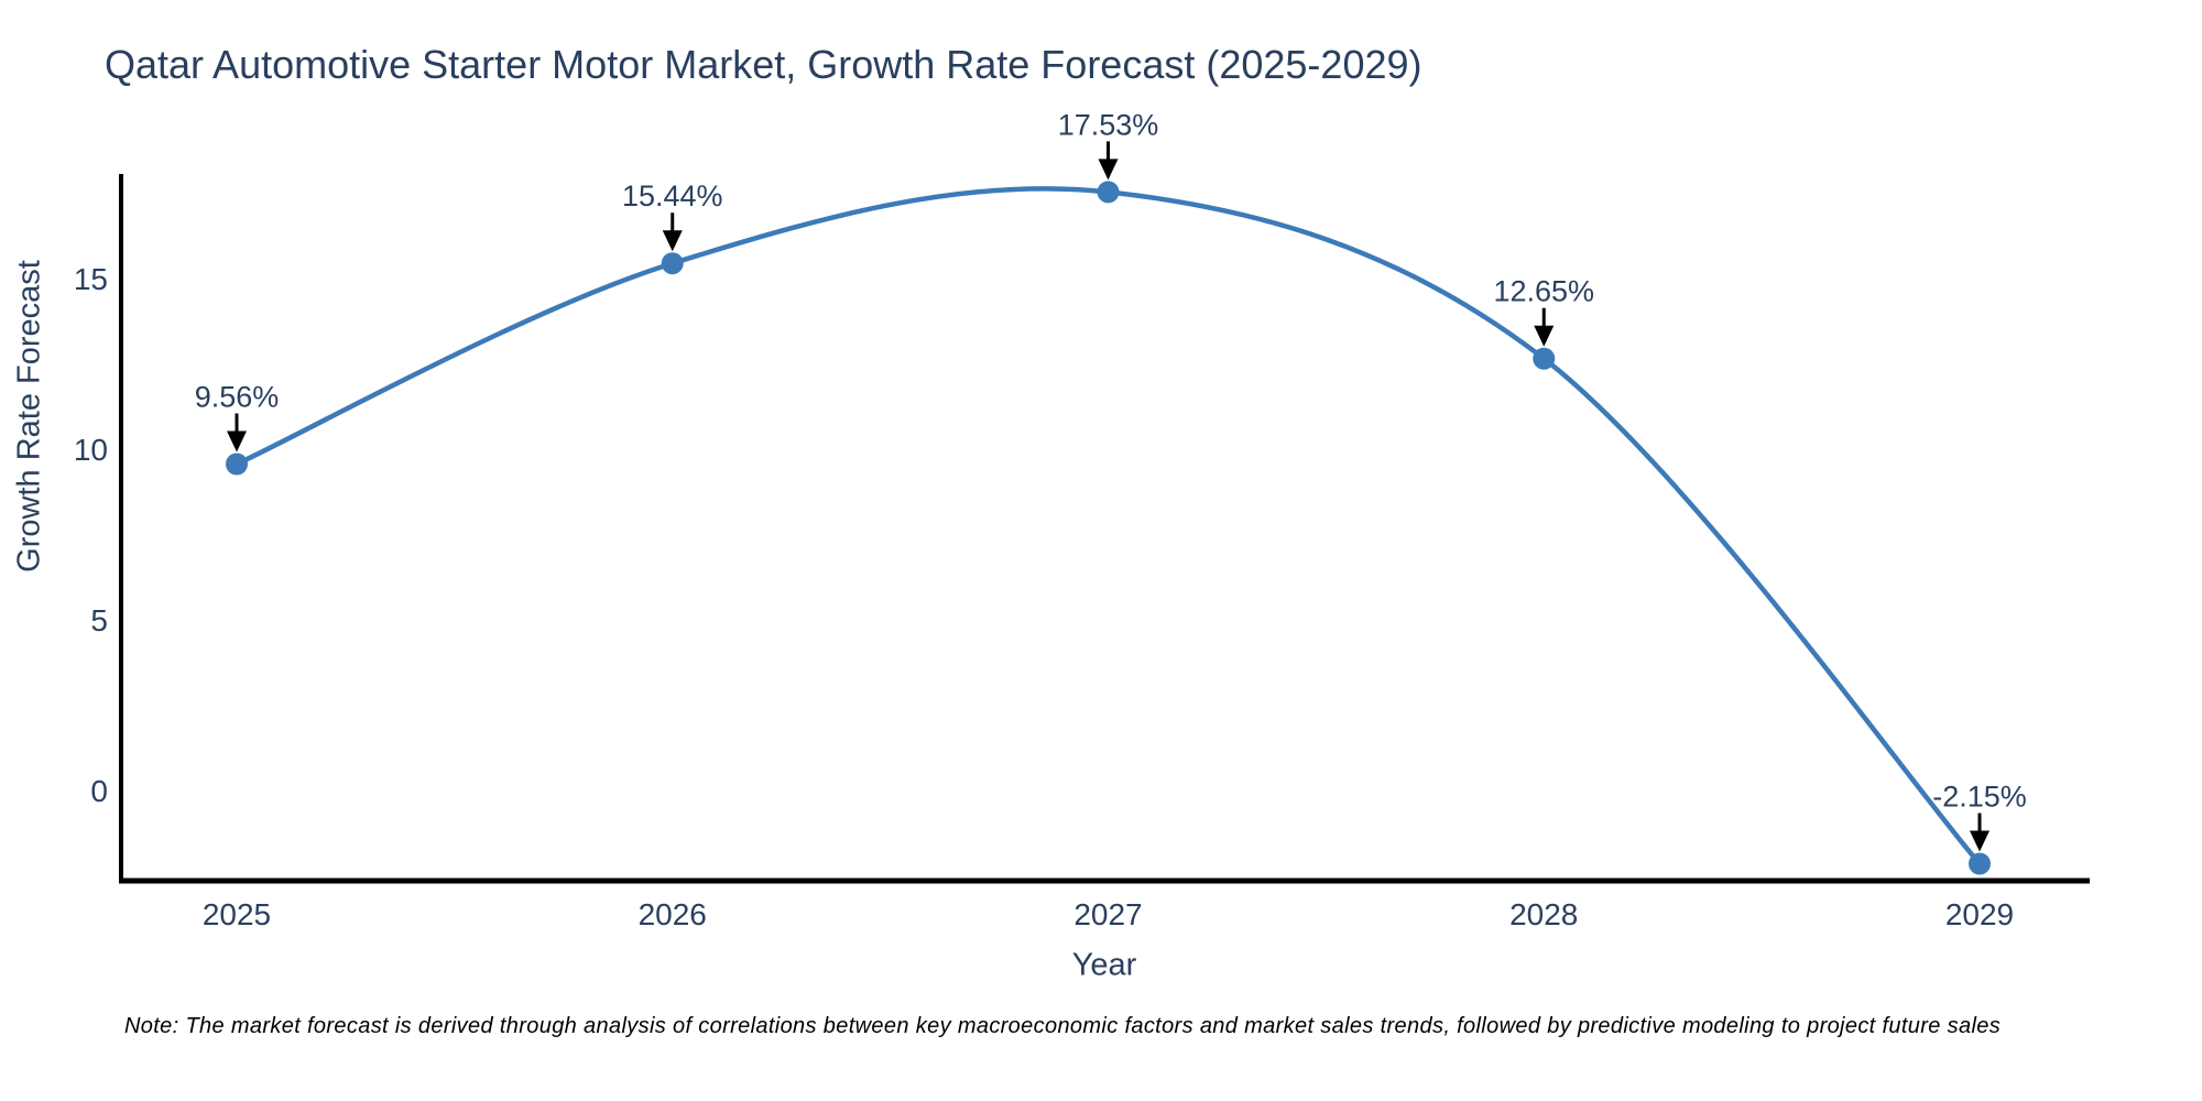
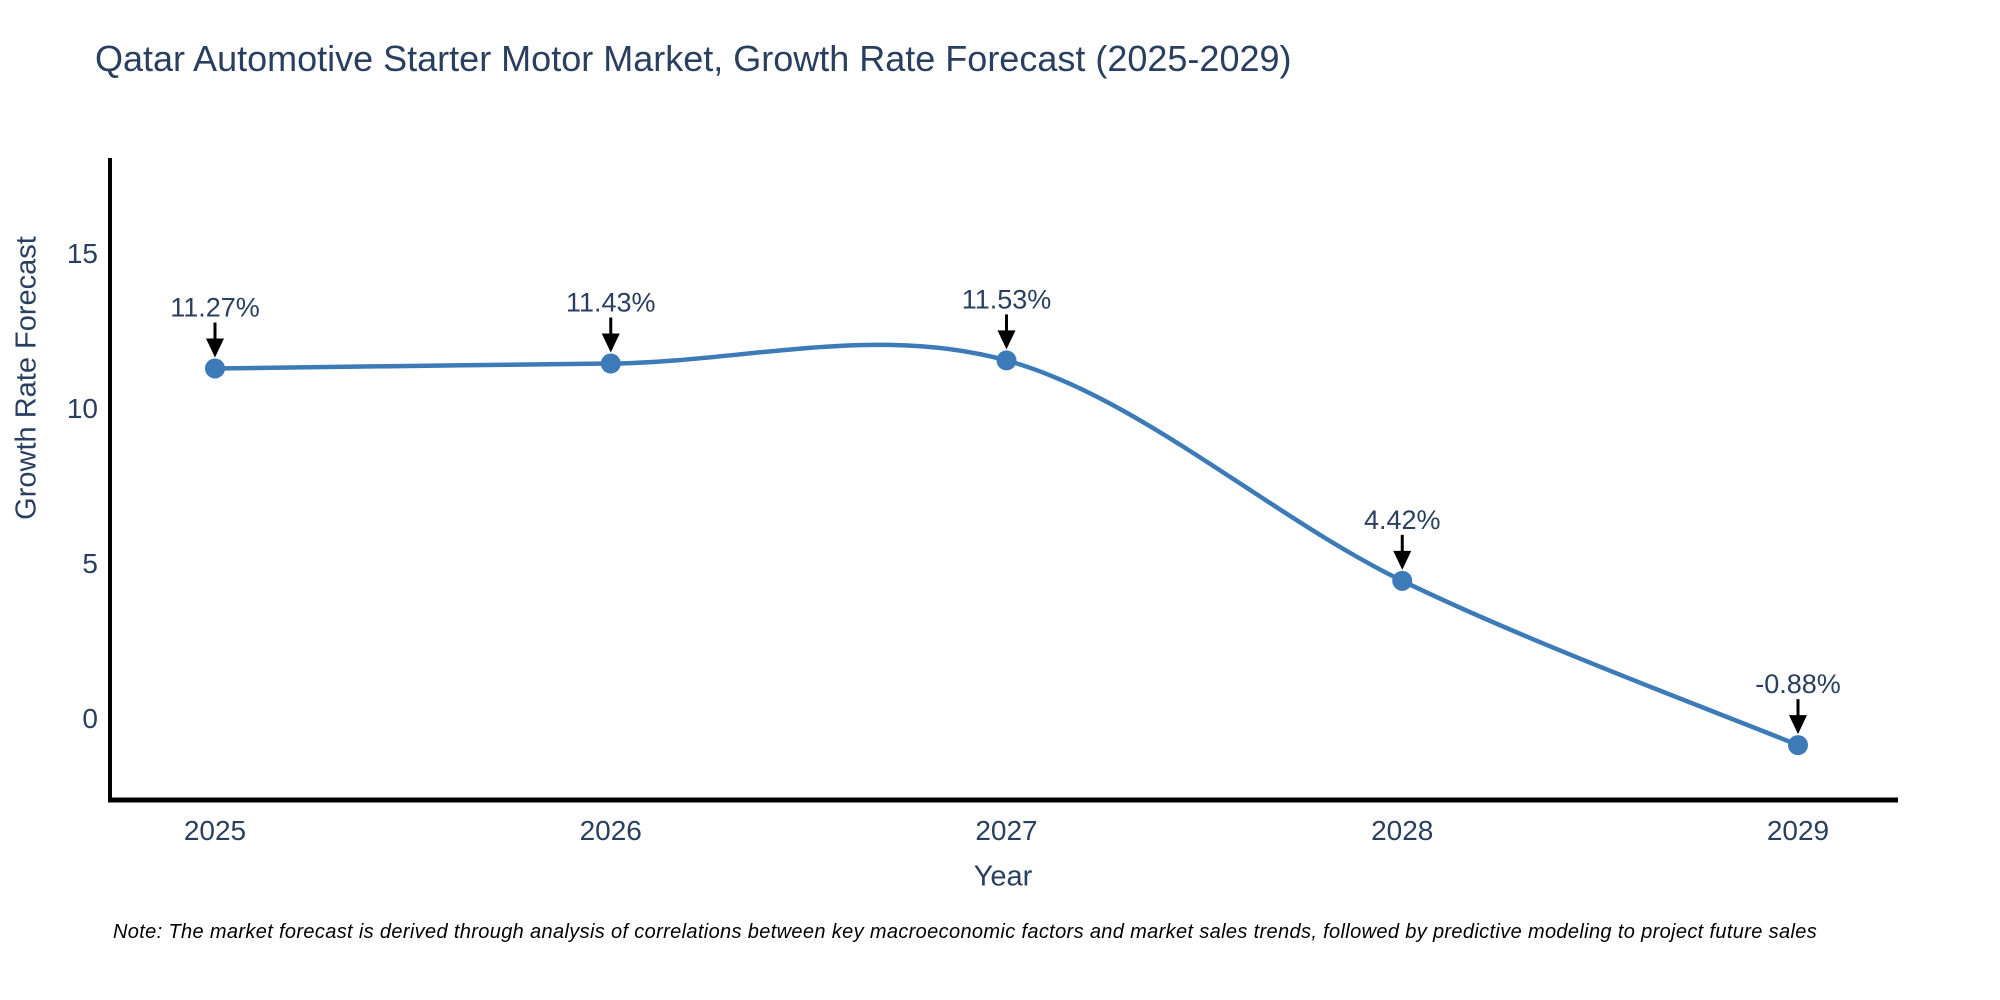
2025: 9.56% -> 11.27%
2026: 15.44% -> 11.43%
2027: 17.53% -> 11.53%
2028: 12.65% -> 4.42%
2029: -2.15% -> -0.88%
